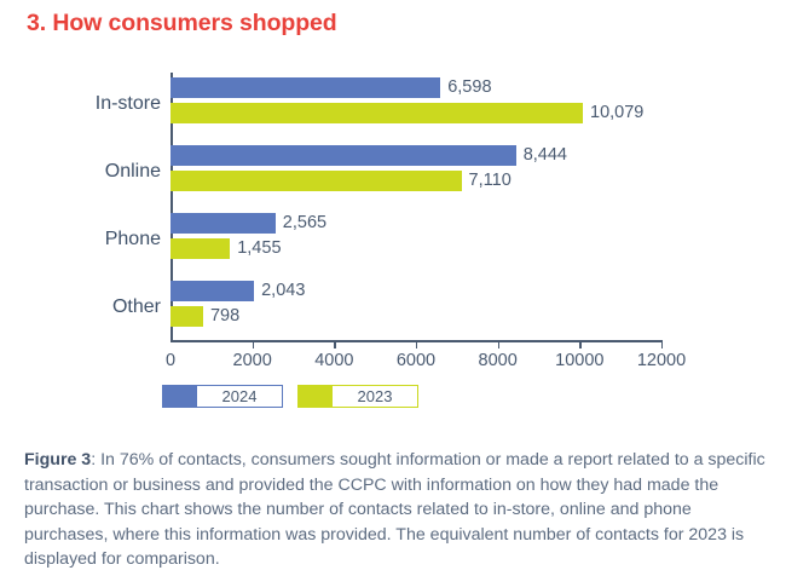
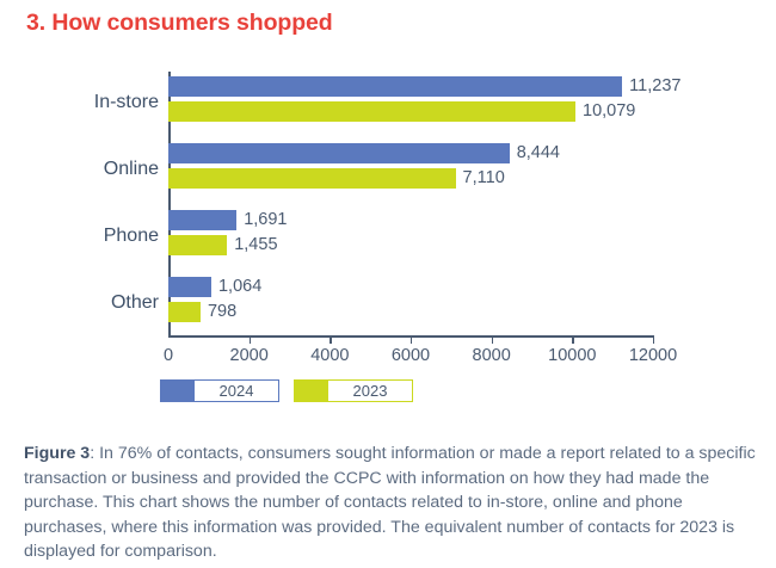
2024/In-store: 6,598 -> 11,237
2024/Phone: 2,565 -> 1,691
2024/Other: 2,043 -> 1,064
